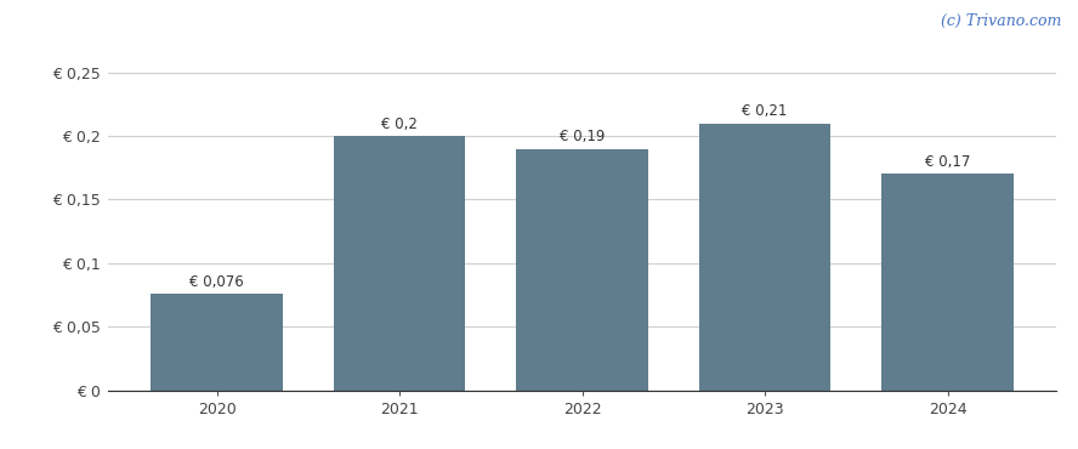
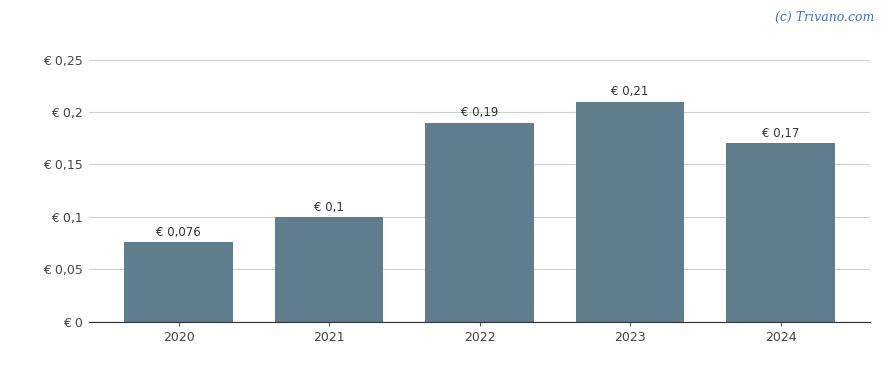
2021: 0,2 -> 0,1
